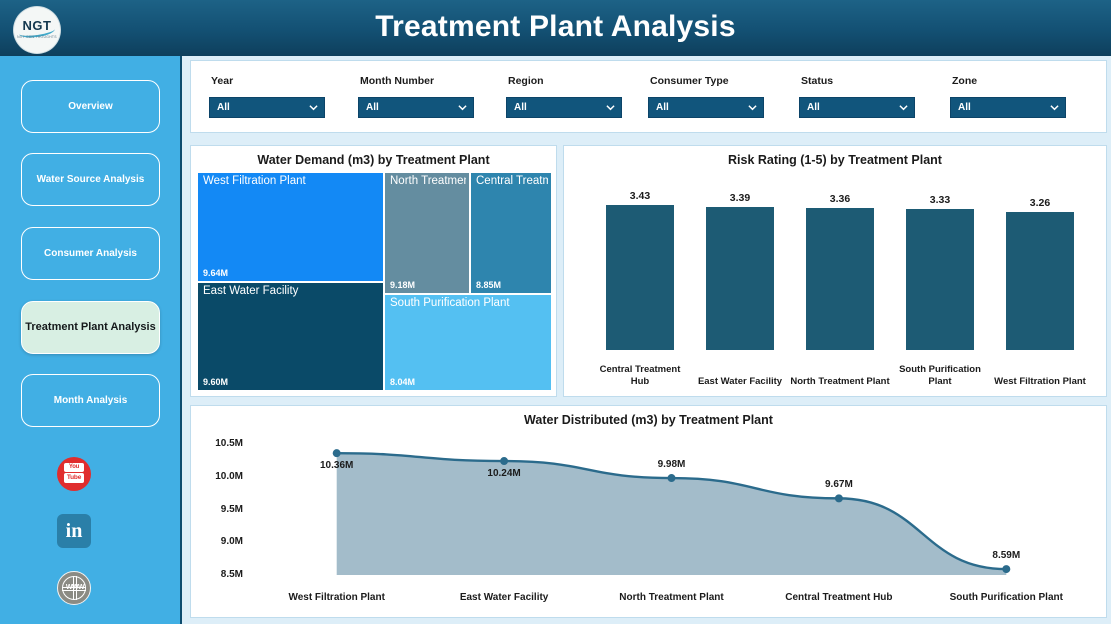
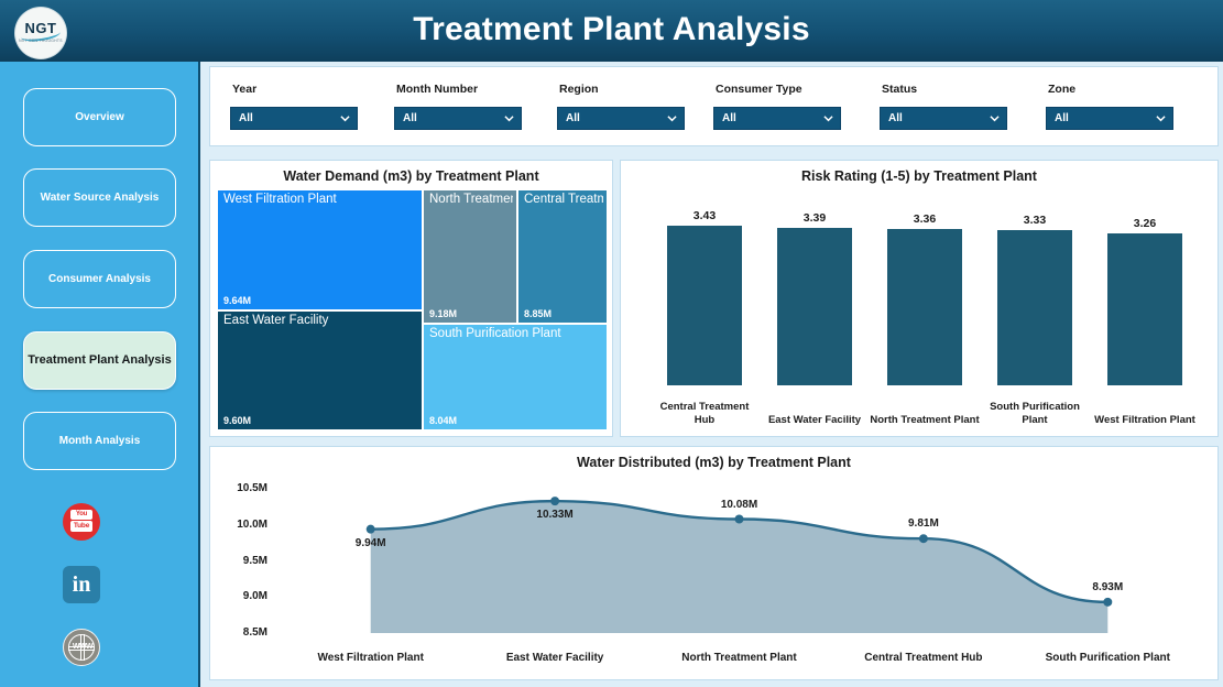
Water Distributed (m3) by Treatment Plant/West Filtration Plant: 10.36M -> 9.94M
Water Distributed (m3) by Treatment Plant/East Water Facility: 10.24M -> 10.33M
Water Distributed (m3) by Treatment Plant/North Treatment Plant: 9.98M -> 10.08M
Water Distributed (m3) by Treatment Plant/Central Treatment Hub: 9.67M -> 9.81M
Water Distributed (m3) by Treatment Plant/South Purification Plant: 8.59M -> 8.93M
